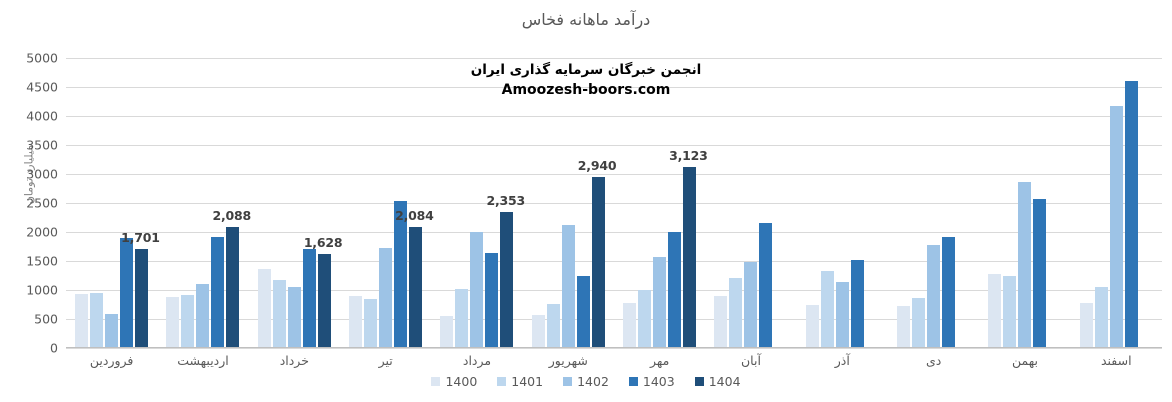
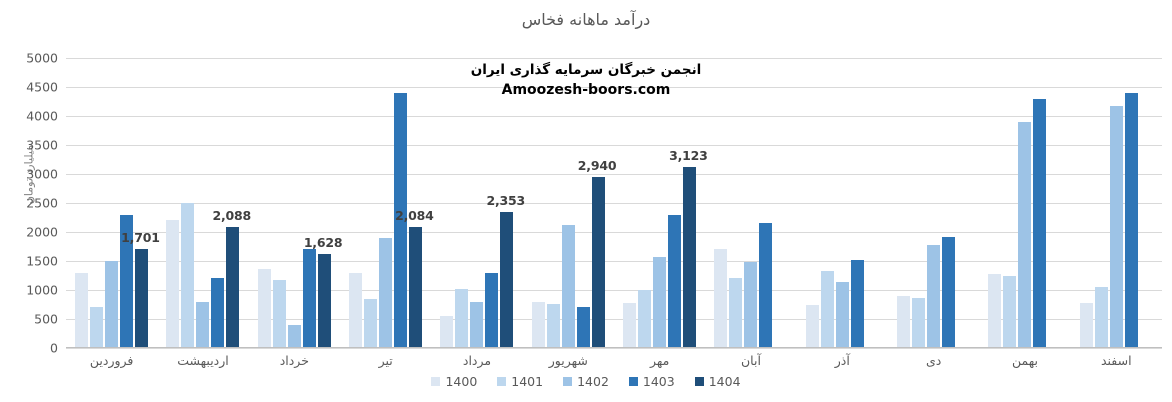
1400/فروردین: 900 -> 1300
1401/فروردین: 1000 -> 700
1402/فروردین: 600 -> 1500
1403/فروردین: 1900 -> 2300
1400/اردیبهشت: 900 -> 2200
1401/اردیبهشت: 900 -> 2500
1402/اردیبهشت: 1100 -> 800
1403/اردیبهشت: 1900 -> 1200
1402/خرداد: 1000 -> 400
1400/تیر: 900 -> 1300
1402/تیر: 1700 -> 1900
1403/تیر: 2500 -> 4400
1402/مرداد: 2000 -> 800
1403/مرداد: 1600 -> 1300
1400/شهریور: 600 -> 800
1403/شهریور: 1200 -> 700
1403/مهر: 2000 -> 2300
1400/آبان: 900 -> 1700
1400/دی: 700 -> 900
1402/بهمن: 2900 -> 3900
1403/بهمن: 2600 -> 4300
1403/اسفند: 4600 -> 4400
